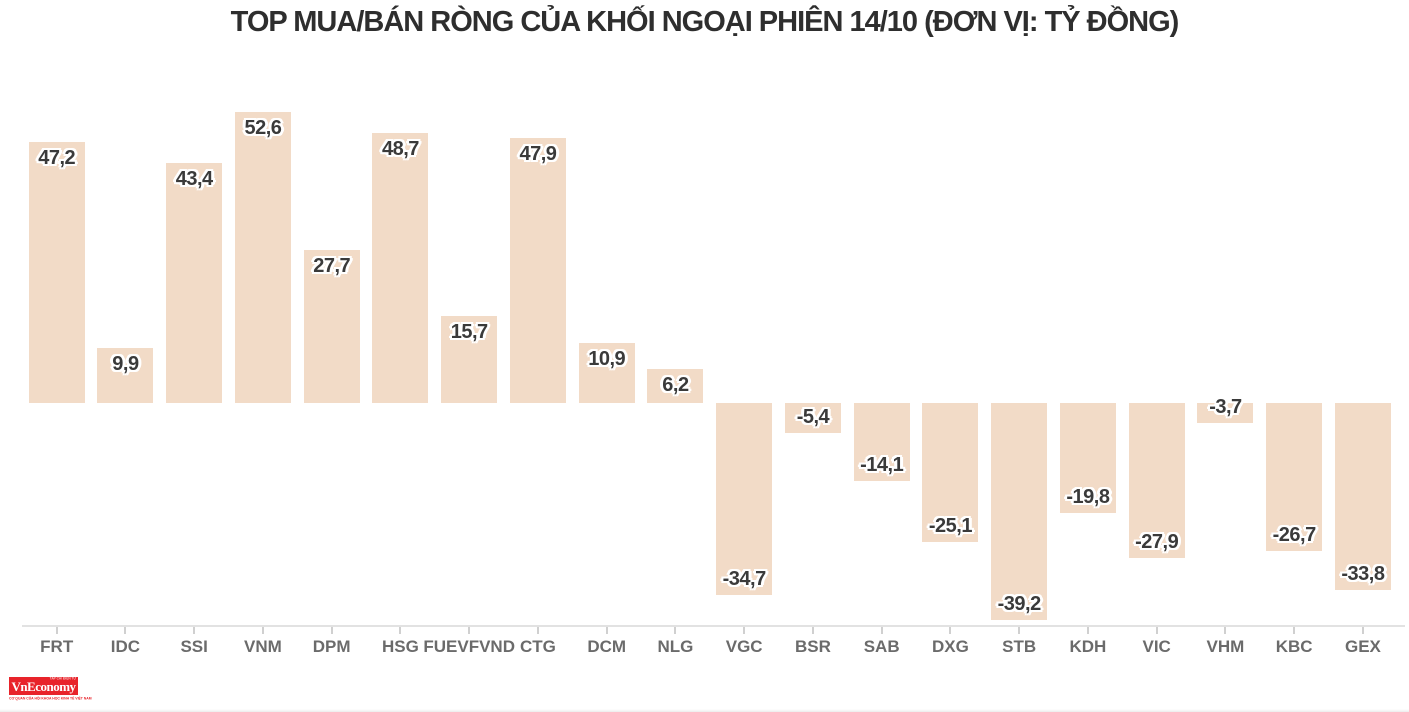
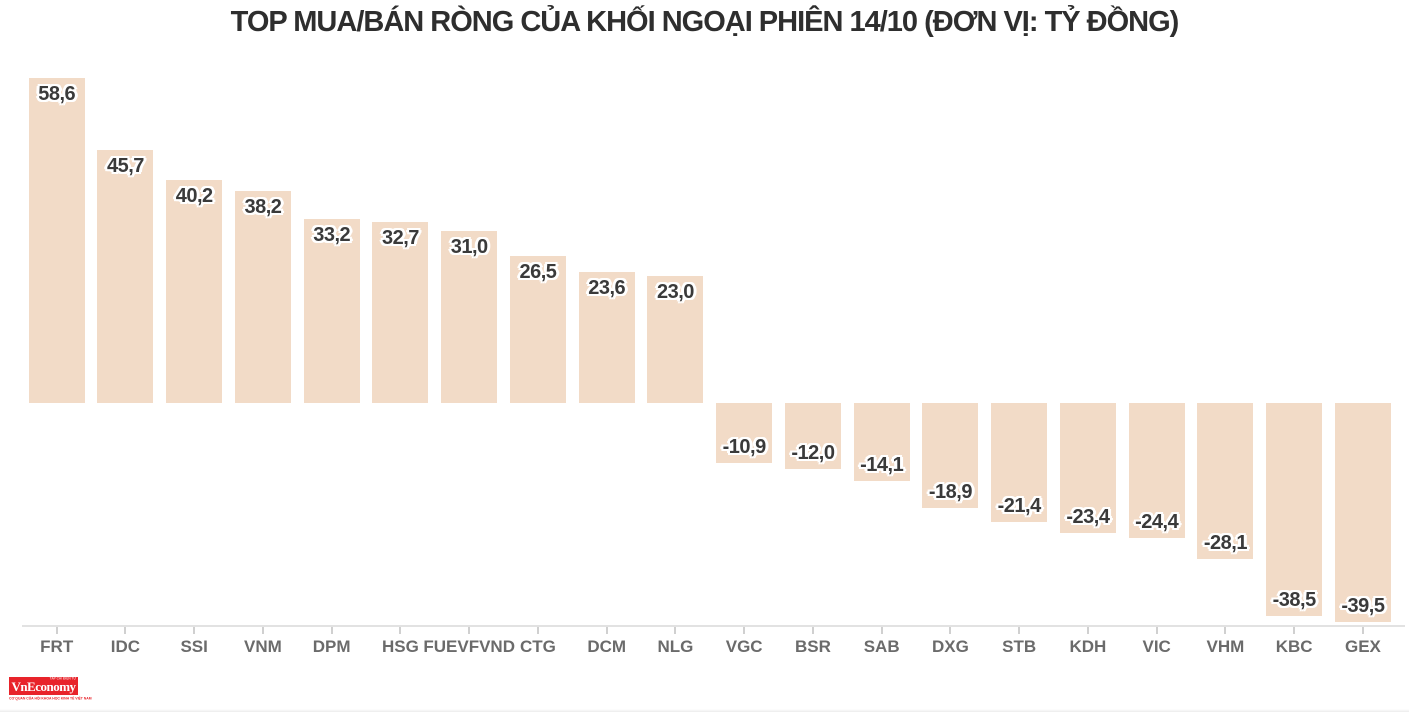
FRT: 47,2 -> 58,6
IDC: 9,9 -> 45,7
SSI: 43,4 -> 40,2
VNM: 52,6 -> 38,2
DPM: 27,7 -> 33,2
HSG: 48,7 -> 32,7
FUEVFVND: 15,7 -> 31,0
CTG: 47,9 -> 26,5
DCM: 10,9 -> 23,6
NLG: 6,2 -> 23,0
VGC: -34,7 -> -10,9
BSR: -5,4 -> -12,0
DXG: -25,1 -> -18,9
STB: -39,2 -> -21,4
KDH: -19,8 -> -23,4
VIC: -27,9 -> -24,4
VHM: -3,7 -> -28,1
KBC: -26,7 -> -38,5
GEX: -33,8 -> -39,5
